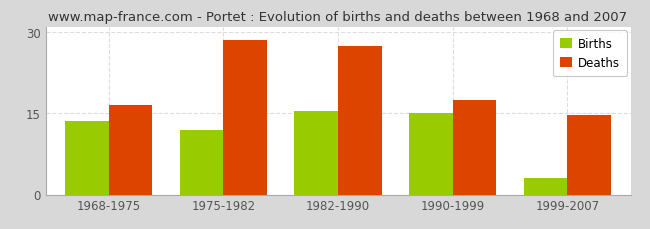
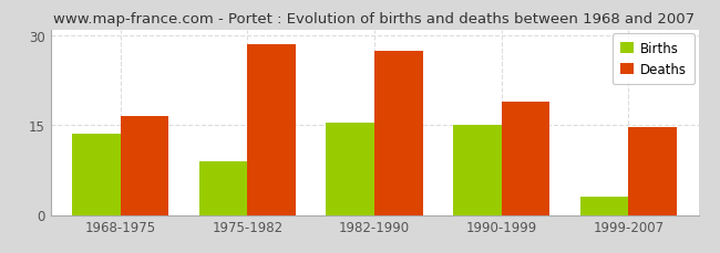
Births/1975-1982: 12.0 -> 9.0
Deaths/1990-1999: 17.5 -> 19.0
